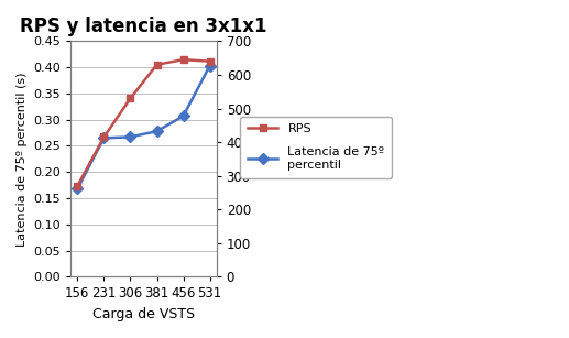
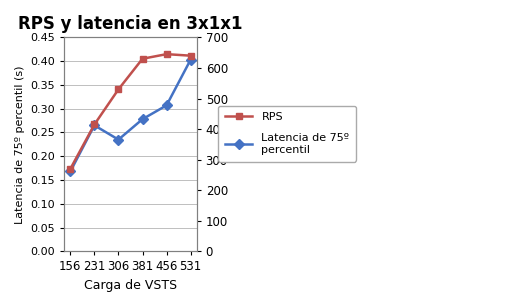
Latencia de 75º percentil/306: 0.267 -> 0.235
